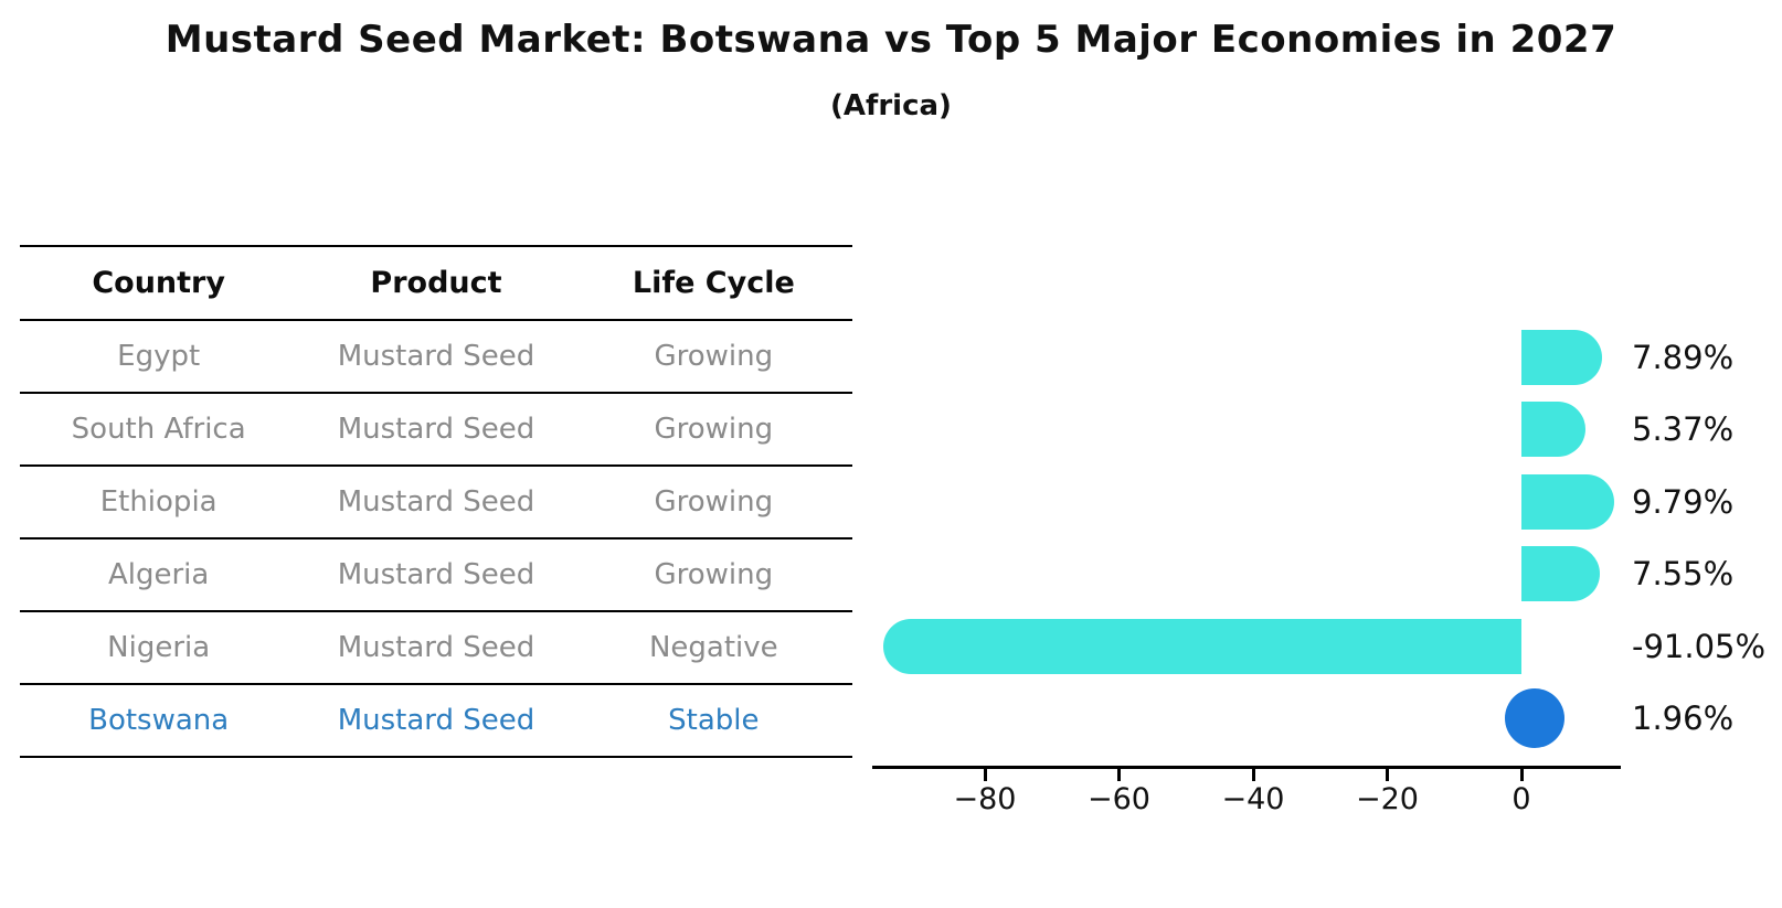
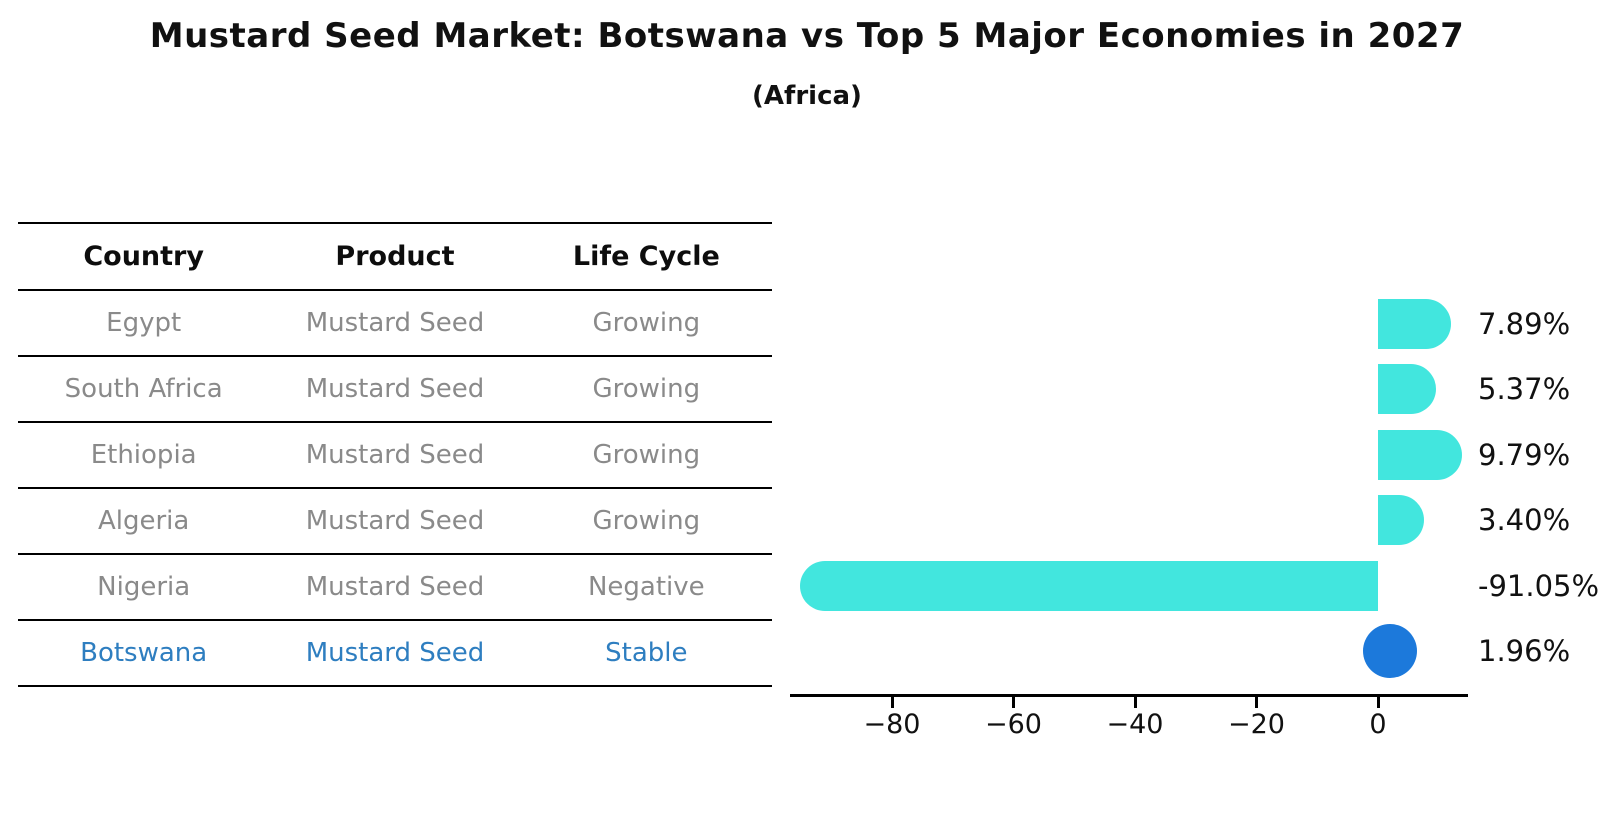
Algeria: 7.55% -> 3.40%
